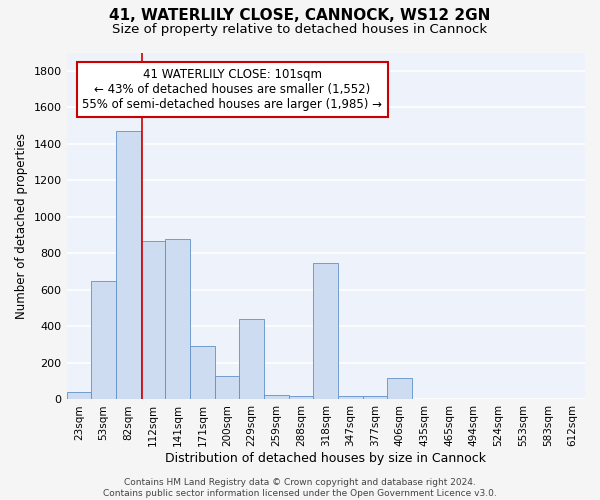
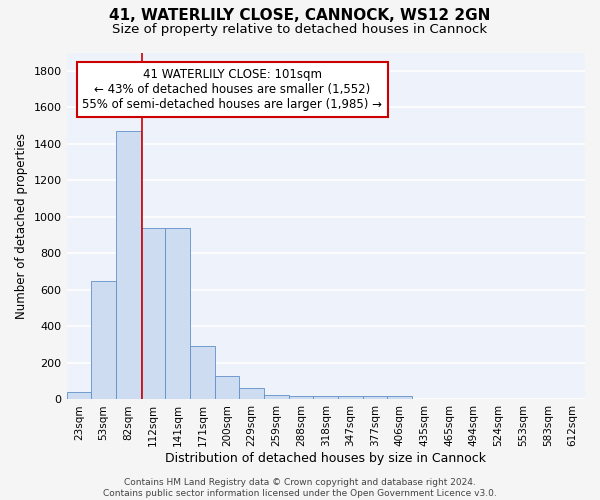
112sqm: 870 -> 940
141sqm: 880 -> 940
229sqm: 440 -> 60
318sqm: 750 -> 20
406sqm: 120 -> 20
